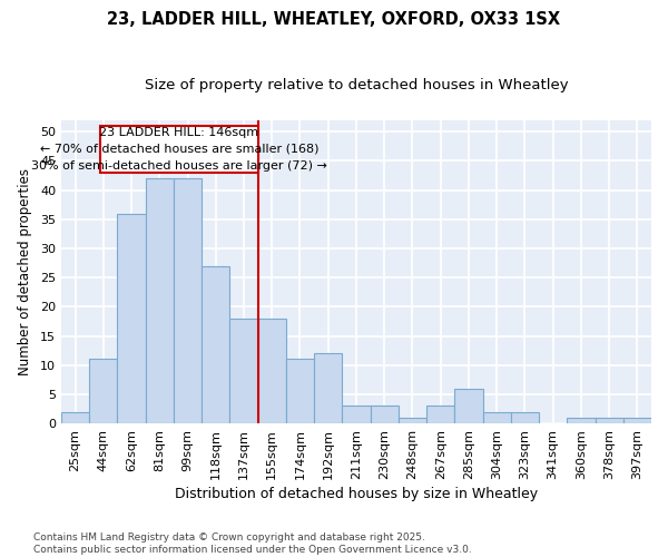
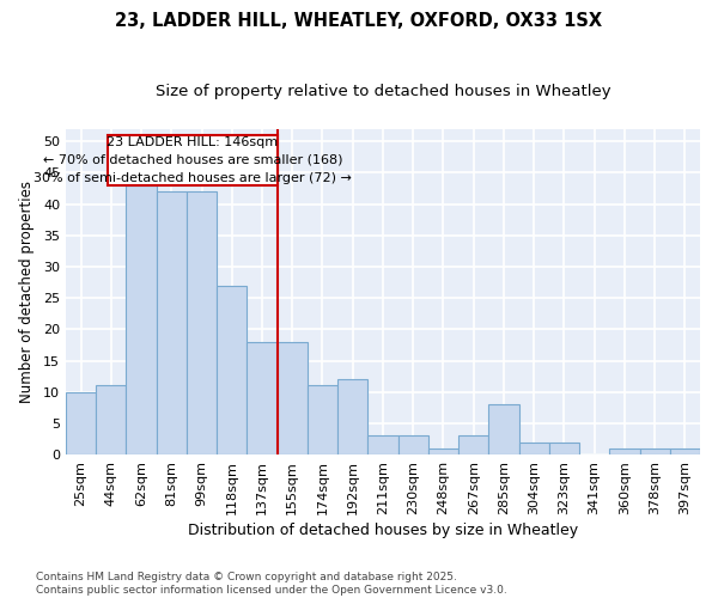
25sqm: 2 -> 10
62sqm: 36 -> 43
285sqm: 6 -> 8
